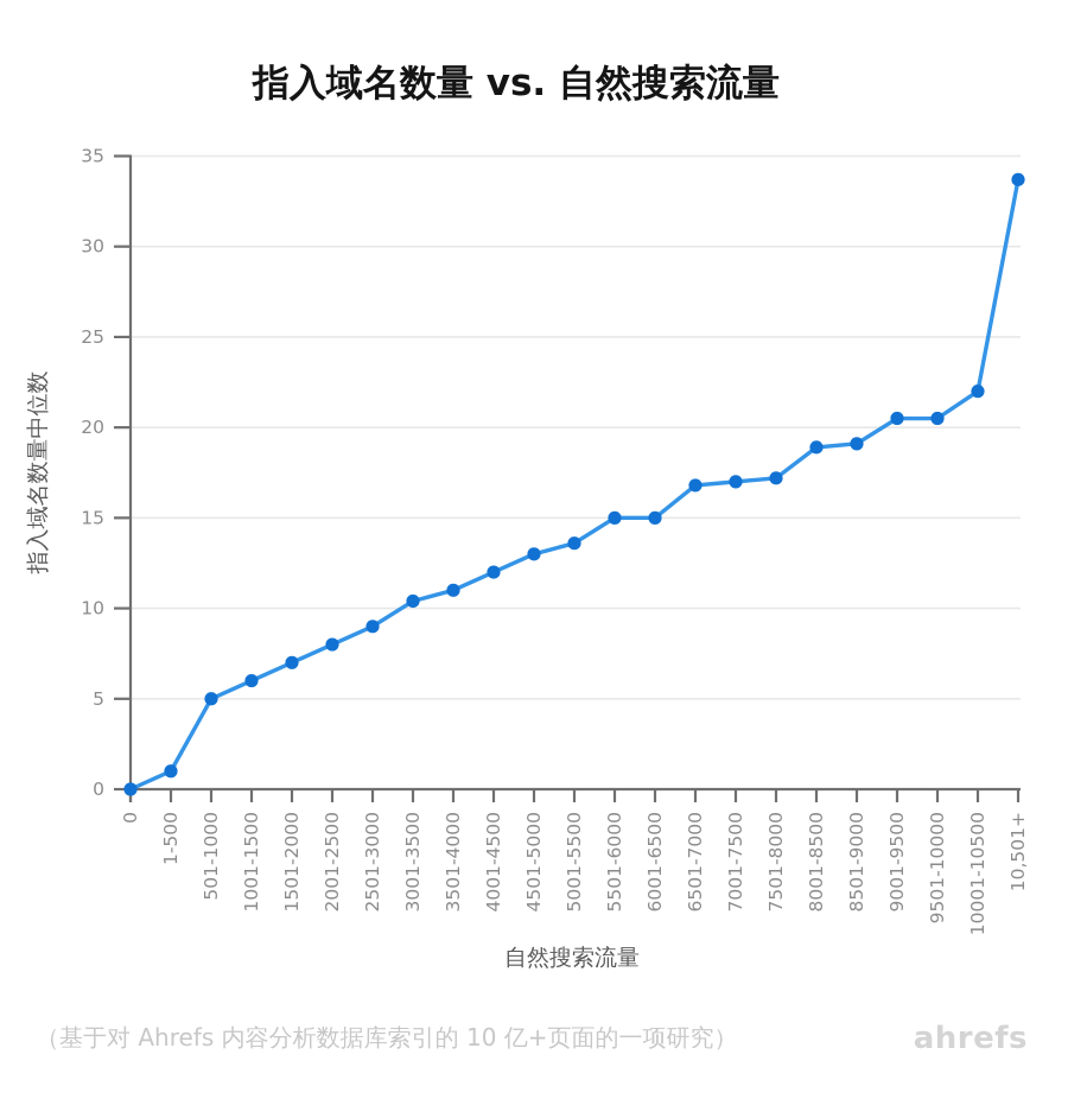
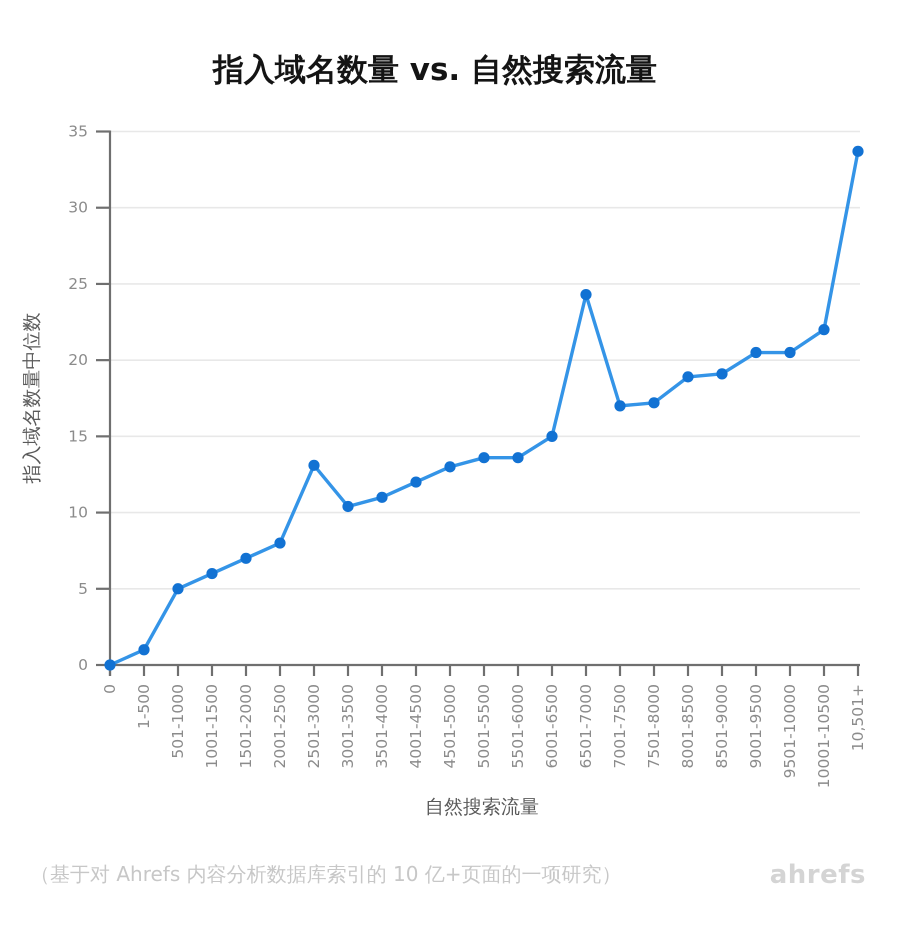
2501-3000: 9.0 -> 13.1
5501-6000: 15.0 -> 13.6
6501-7000: 16.8 -> 24.3
